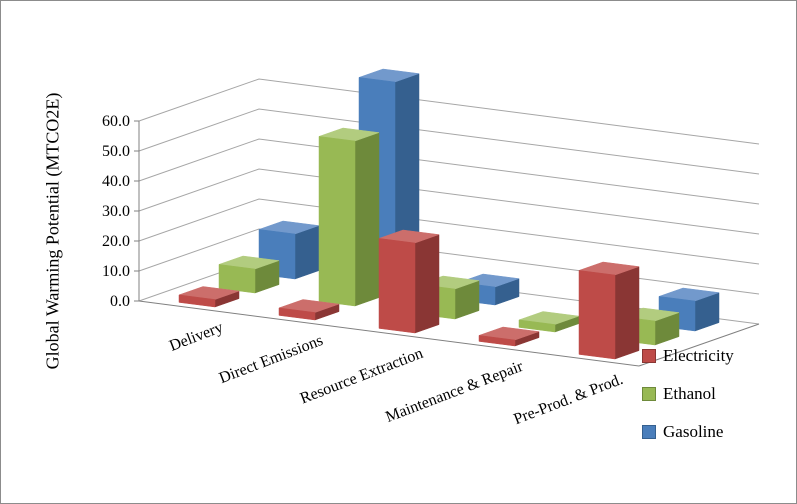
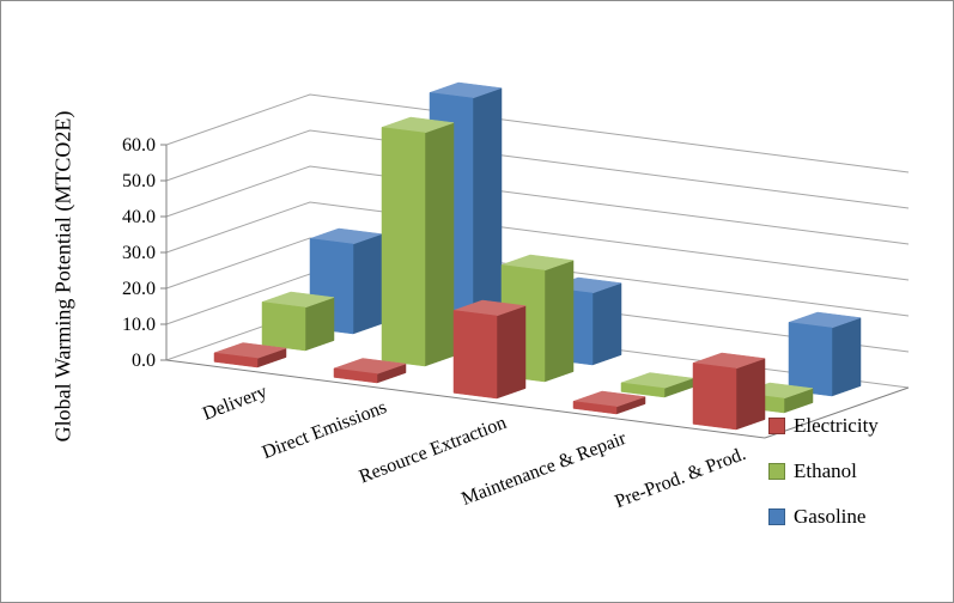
Ethanol/Delivery: 8 -> 12
Gasoline/Delivery: 15 -> 25
Ethanol/Direct Emissions: 55 -> 65
Electricity/Resource Extraction: 30 -> 23
Ethanol/Resource Extraction: 10 -> 31
Gasoline/Resource Extraction: 6 -> 20
Electricity/Pre-Prod. & Prod.: 28 -> 17
Ethanol/Pre-Prod. & Prod.: 8 -> 4
Gasoline/Pre-Prod. & Prod.: 10 -> 19
